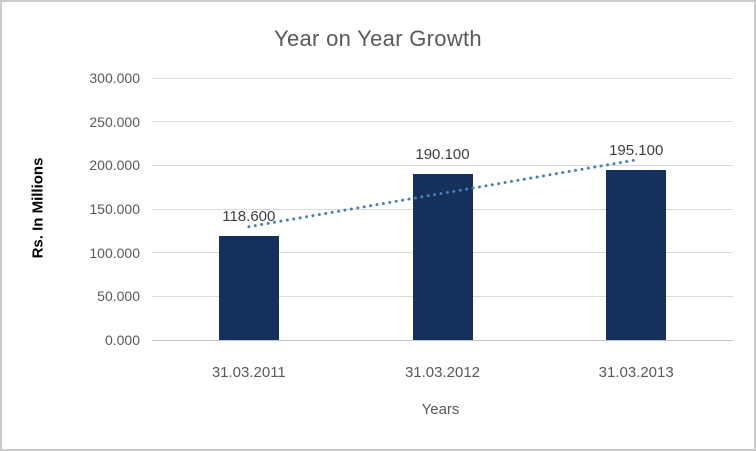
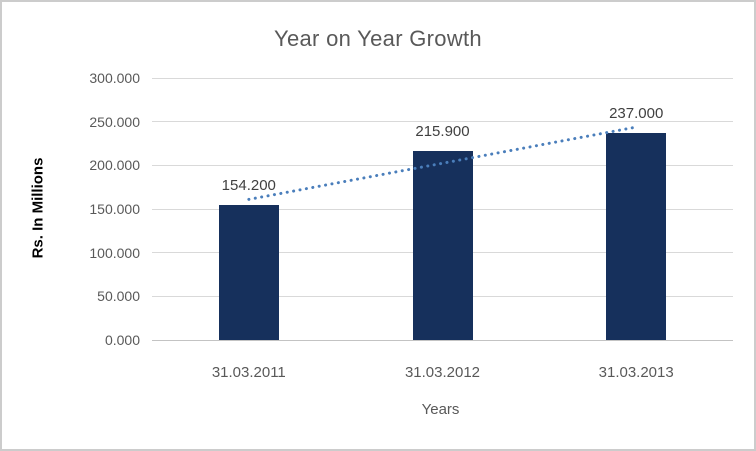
31.03.2011: 118.600 -> 154.200
31.03.2012: 190.100 -> 215.900
31.03.2013: 195.100 -> 237.000
